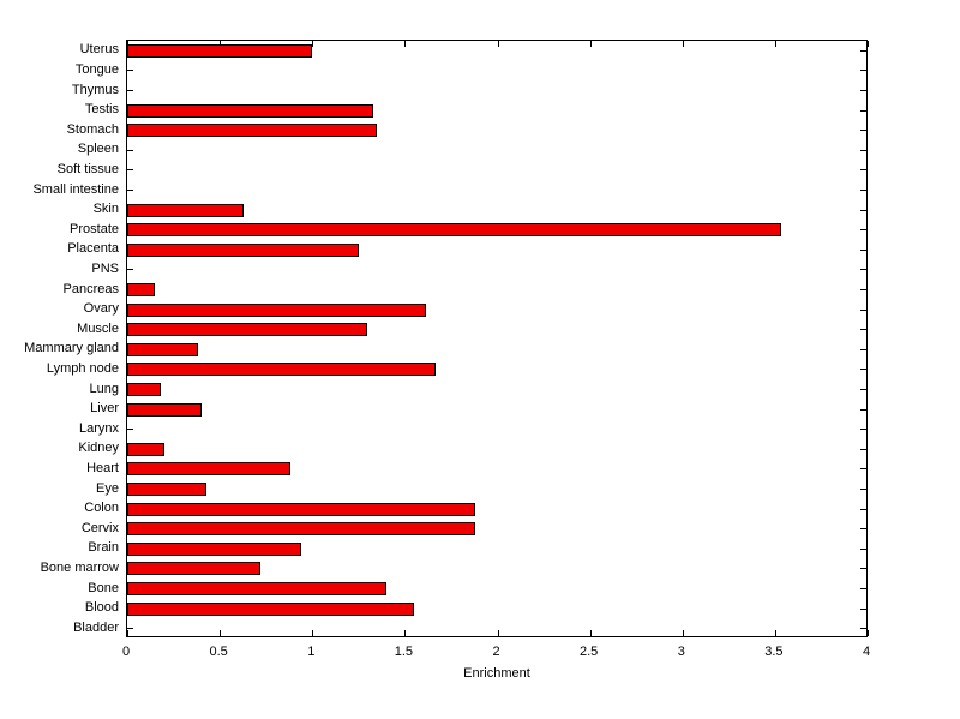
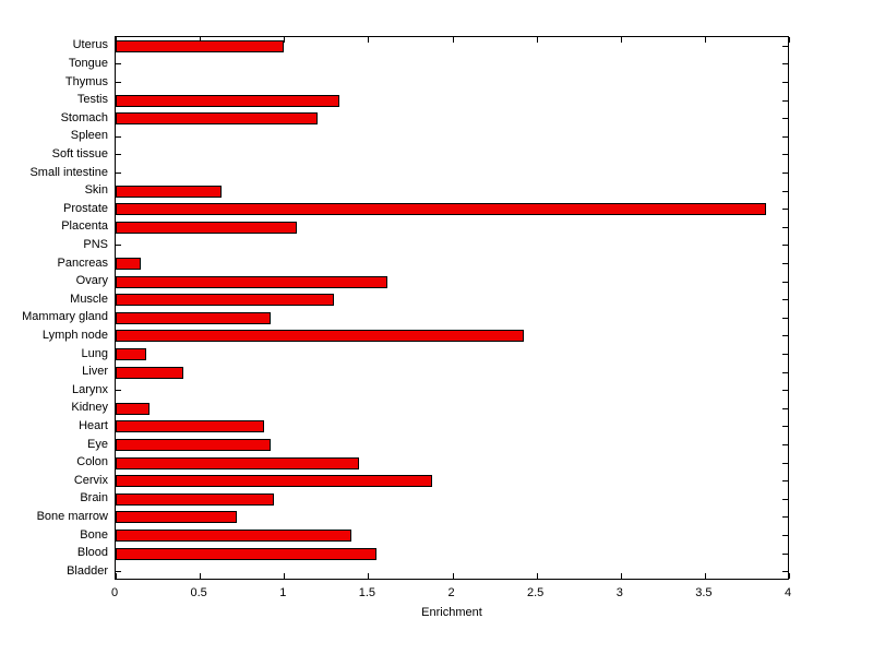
Stomach: 1.35 -> 1.20
Prostate: 3.54 -> 3.87
Placenta: 1.25 -> 1.08
Mammary gland: 0.38 -> 0.92
Lymph node: 1.67 -> 2.43
Eye: 0.43 -> 0.92
Colon: 1.88 -> 1.45
